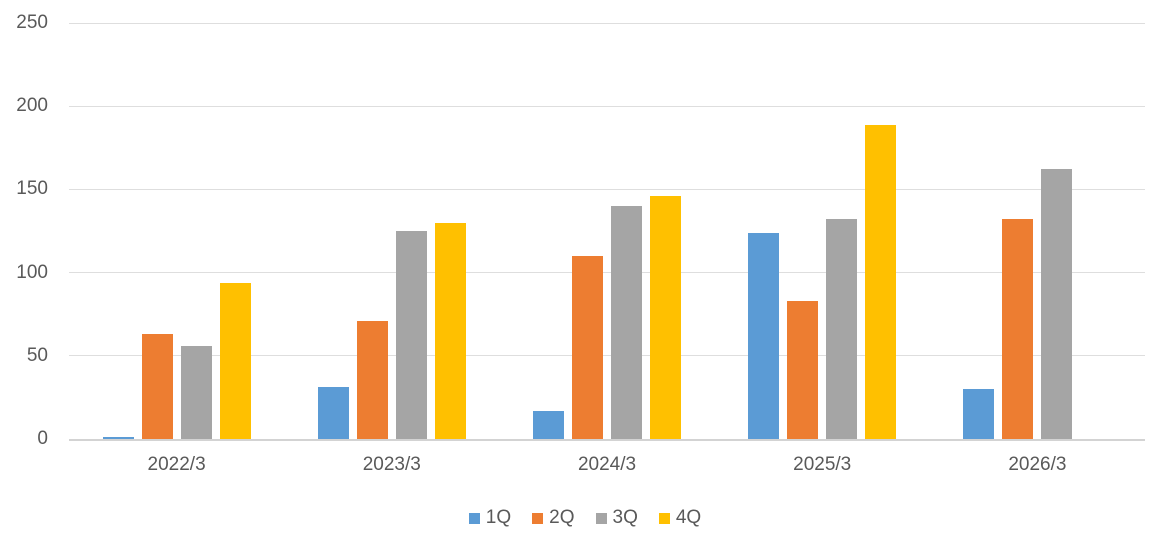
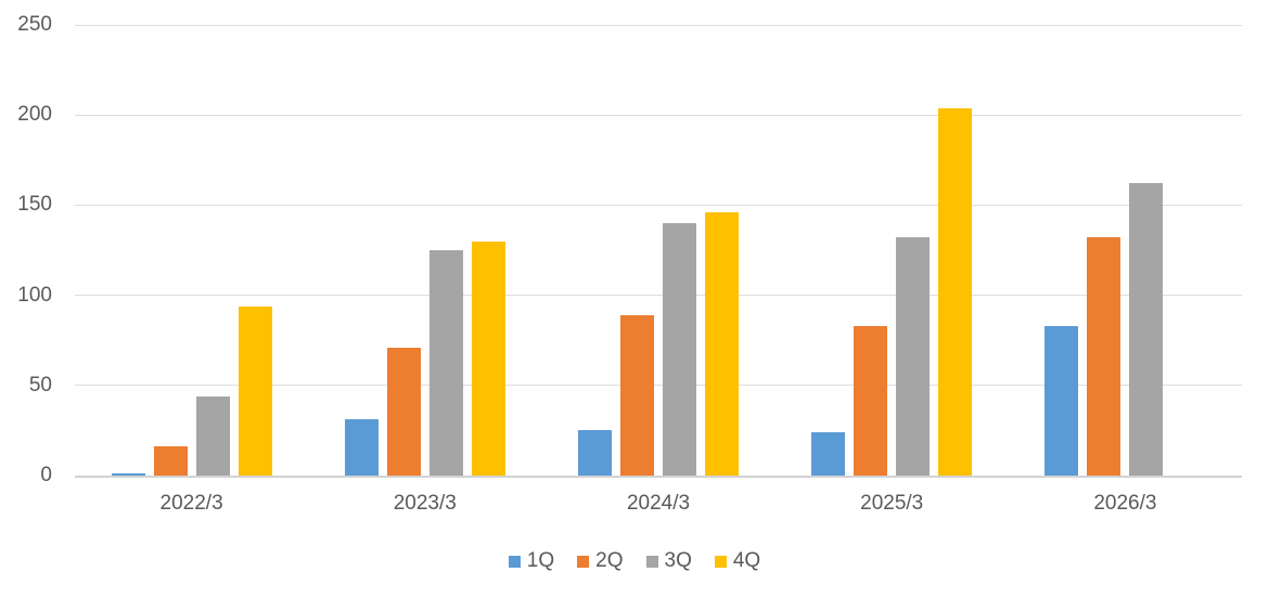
2Q/2022/3: 63 -> 16
3Q/2022/3: 56 -> 44
1Q/2024/3: 17 -> 25
2Q/2024/3: 110 -> 89
1Q/2025/3: 124 -> 24
4Q/2025/3: 189 -> 204
1Q/2026/3: 30 -> 83
